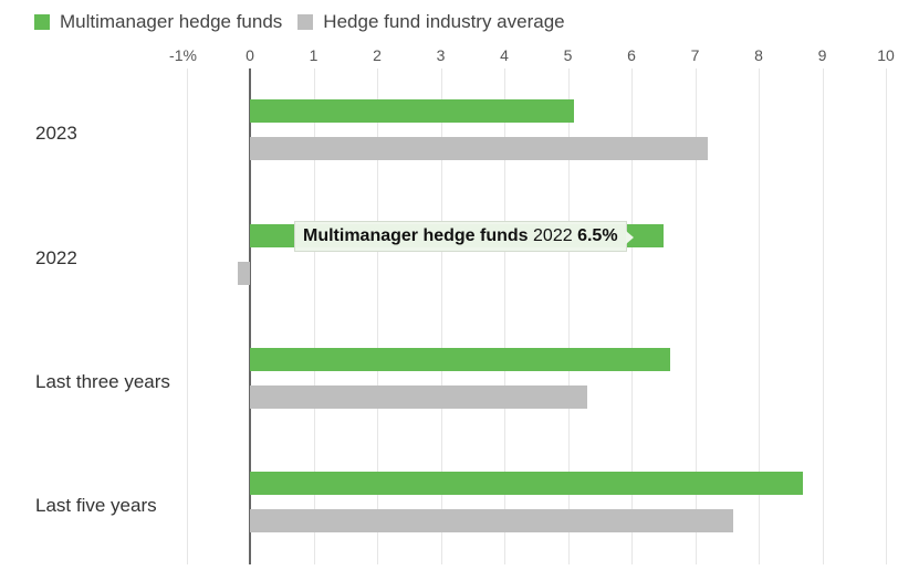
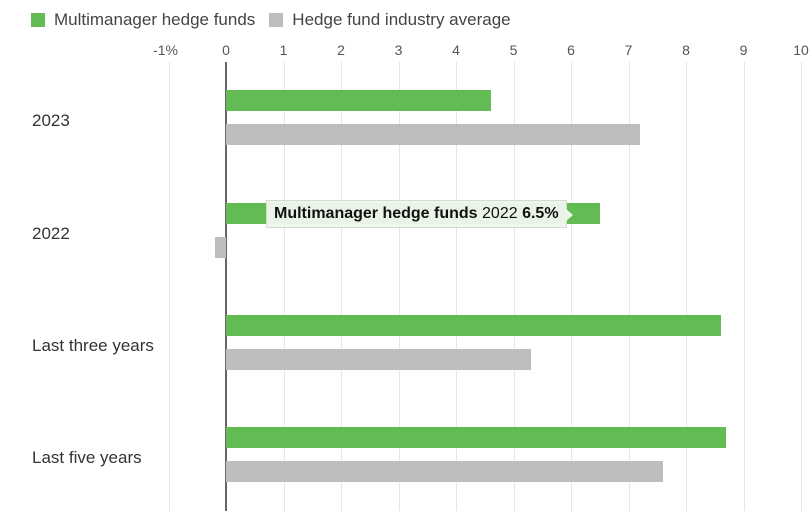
Multimanager hedge funds/2023: 5.1 -> 4.6
Multimanager hedge funds/Last three years: 6.6 -> 8.6
